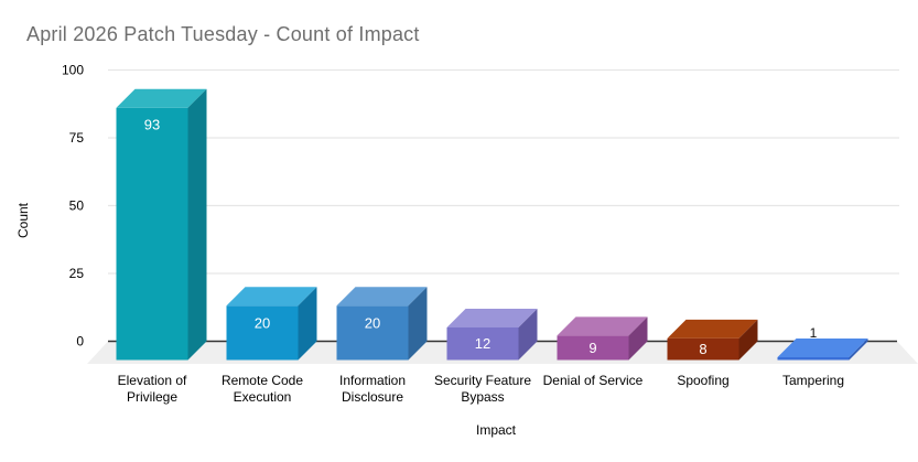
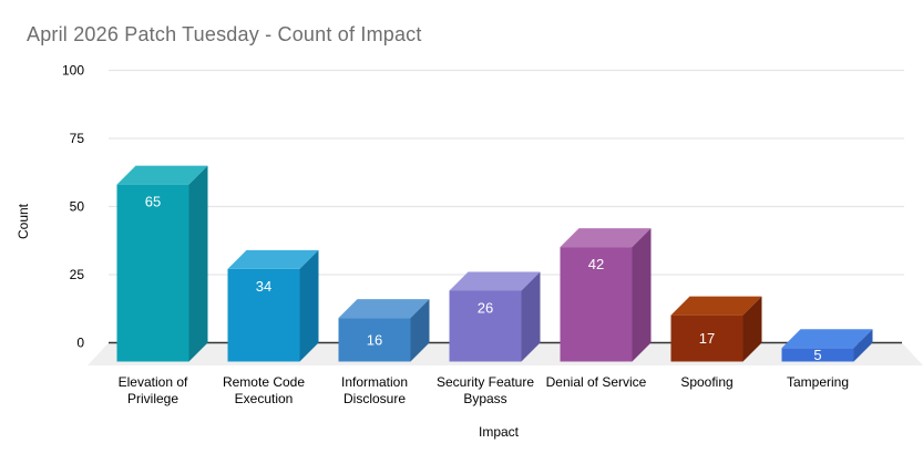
Elevation of Privilege: 93 -> 65
Remote Code Execution: 20 -> 34
Information Disclosure: 20 -> 16
Security Feature Bypass: 12 -> 26
Denial of Service: 9 -> 42
Spoofing: 8 -> 17
Tampering: 1 -> 5
